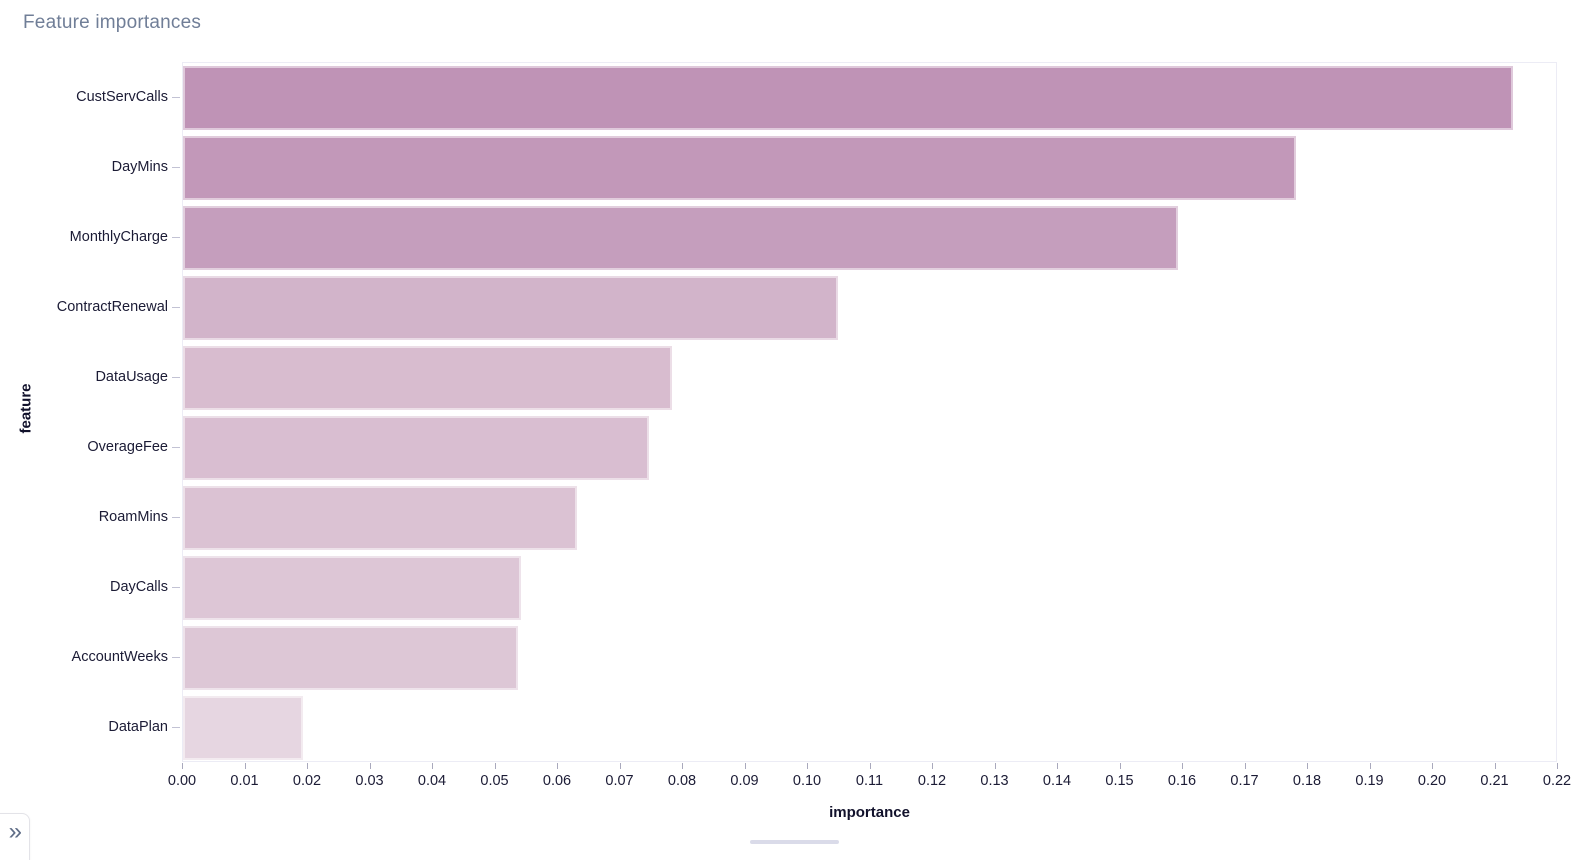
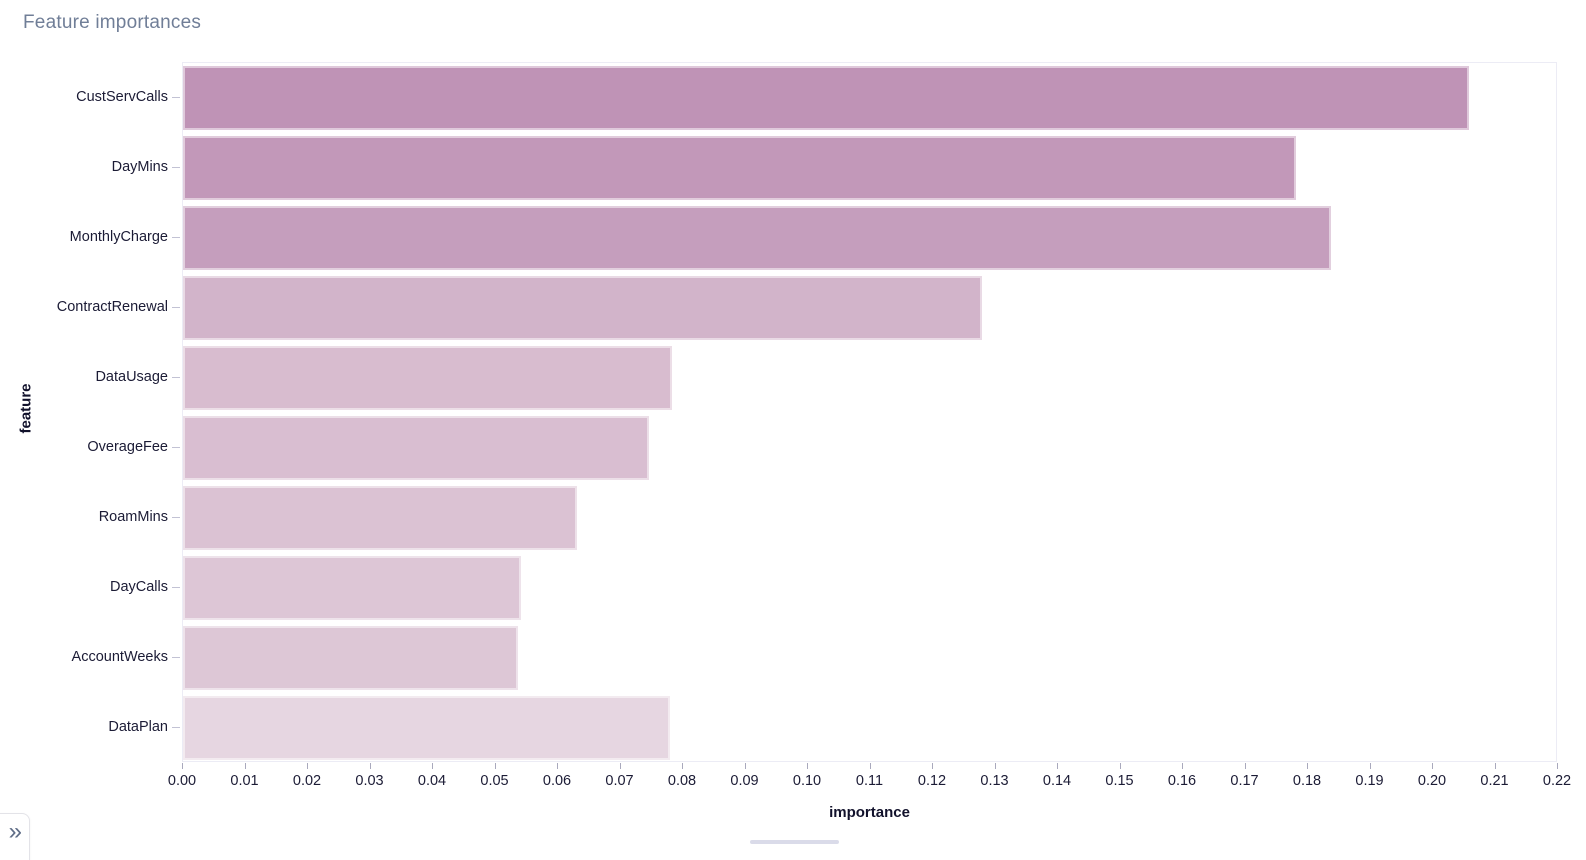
CustServCalls: 0.213 -> 0.206
MonthlyCharge: 0.160 -> 0.184
ContractRenewal: 0.105 -> 0.128
DataPlan: 0.019 -> 0.078
